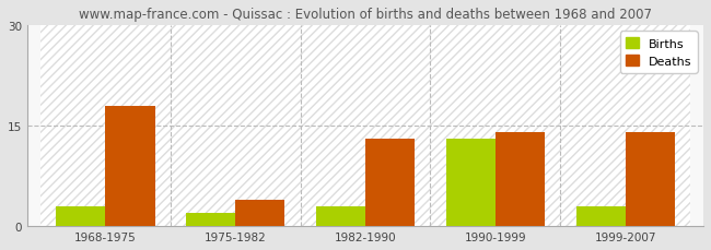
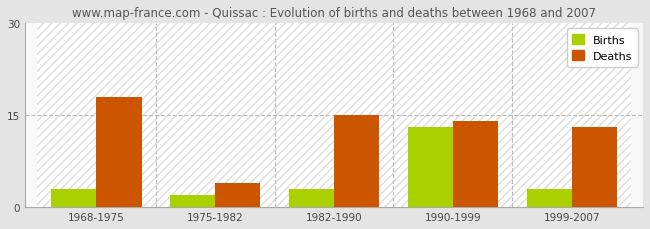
Deaths/1982-1990: 13 -> 15
Deaths/1999-2007: 14 -> 13
